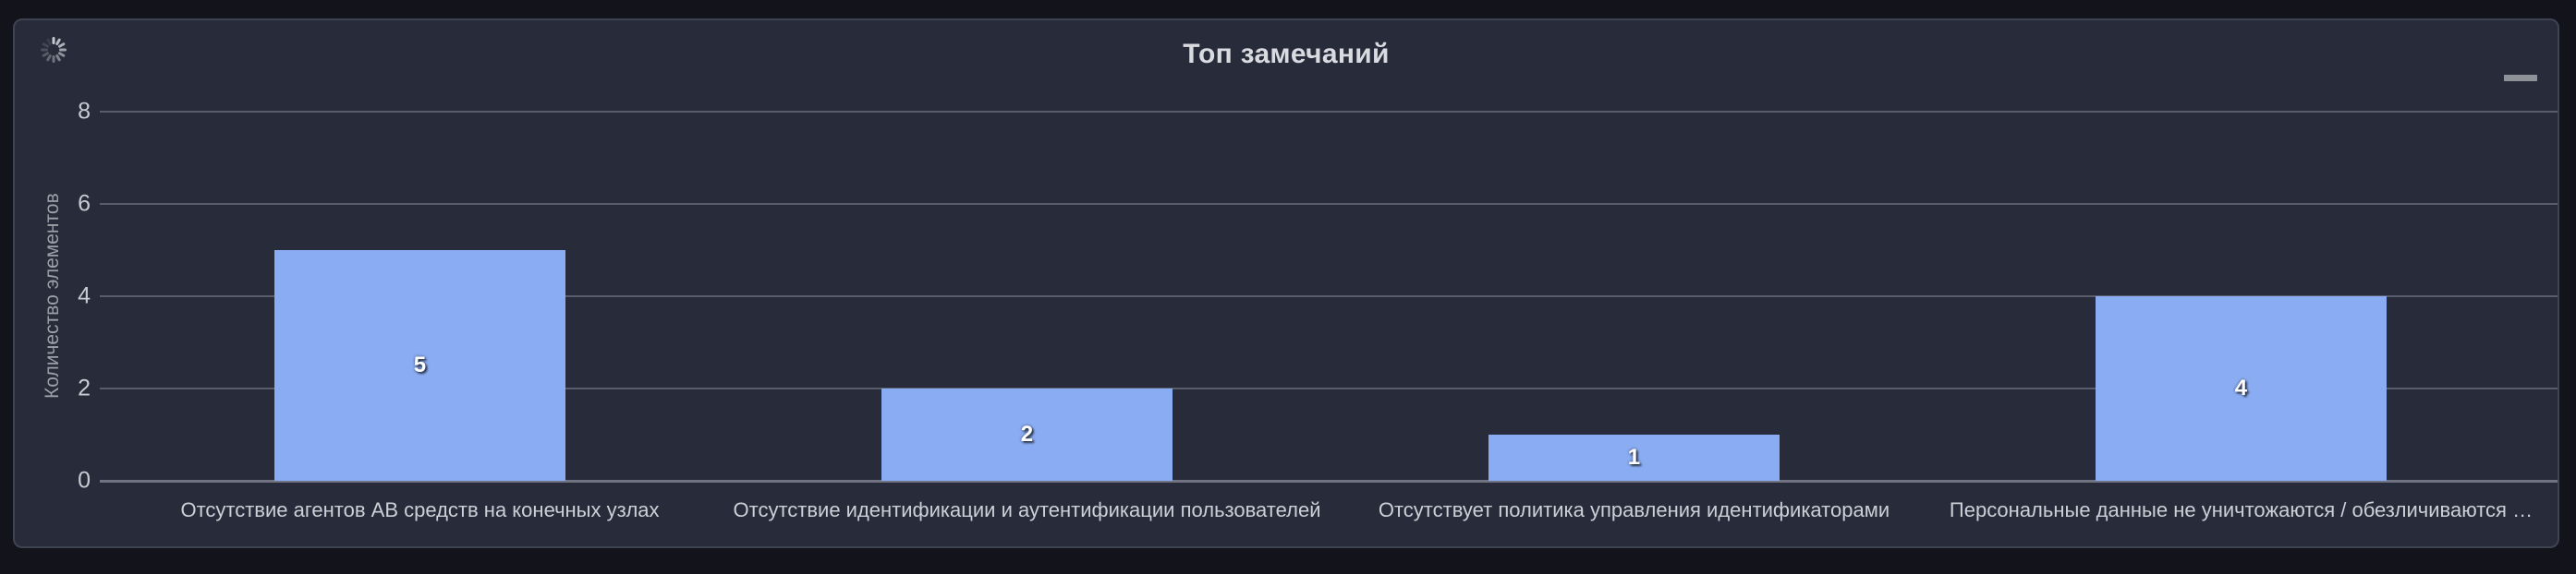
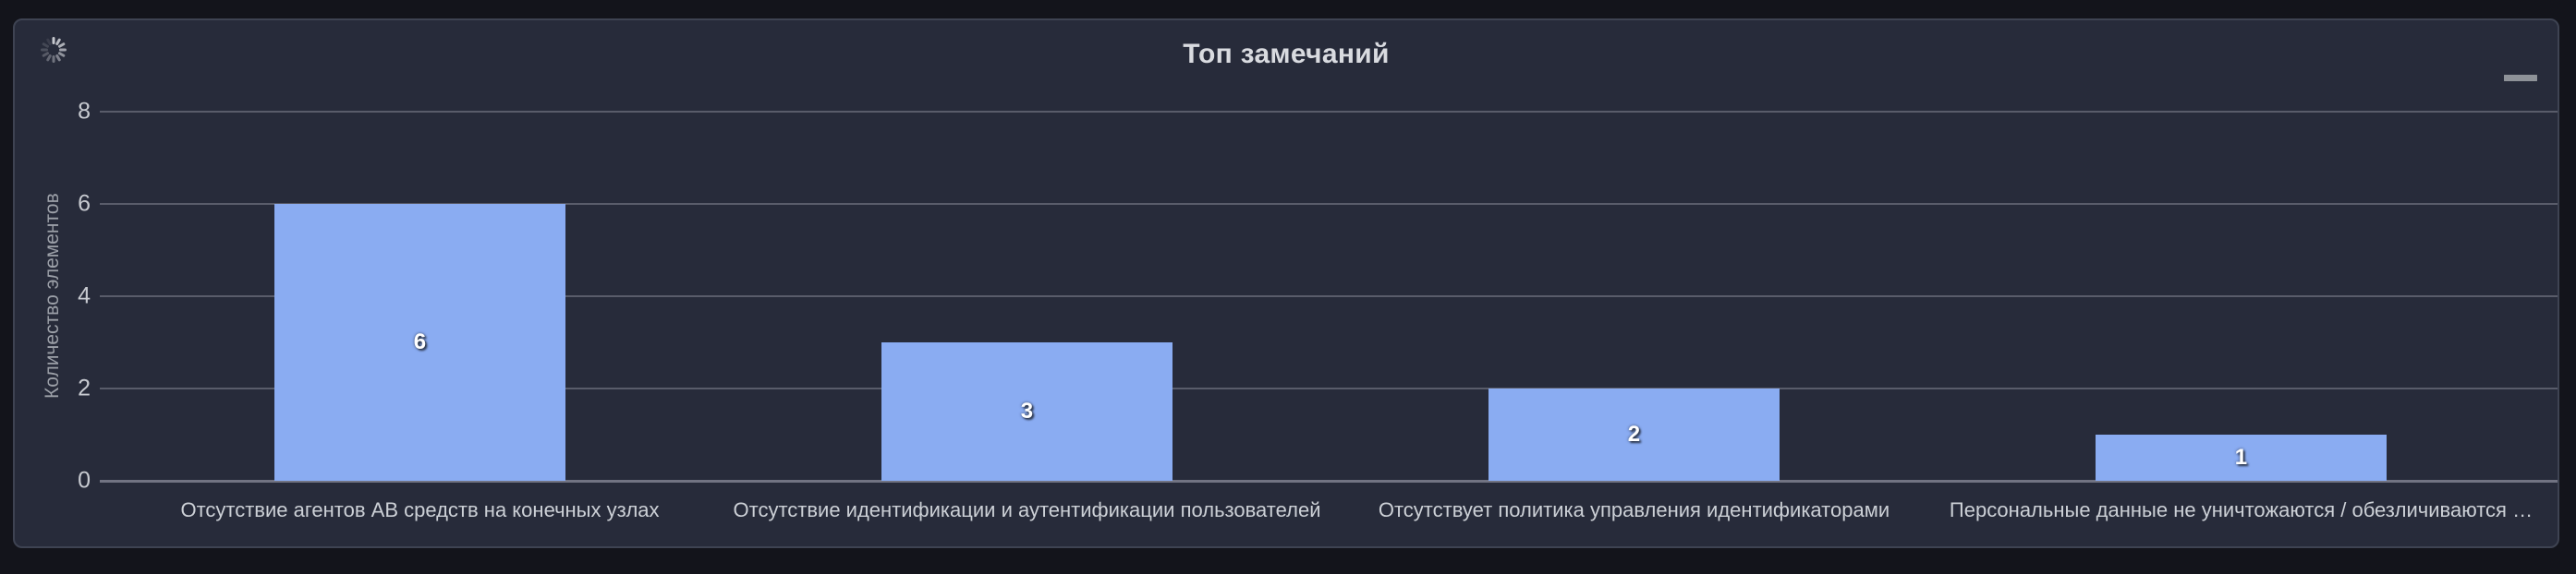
Отсутствие агентов АВ средств на конечных узлах: 5 -> 6
Отсутствие идентификации и аутентификации пользователей: 2 -> 3
Отсутствует политика управления идентификаторами: 1 -> 2
Персональные данные не уничтожаются / обезличиваются …: 4 -> 1
